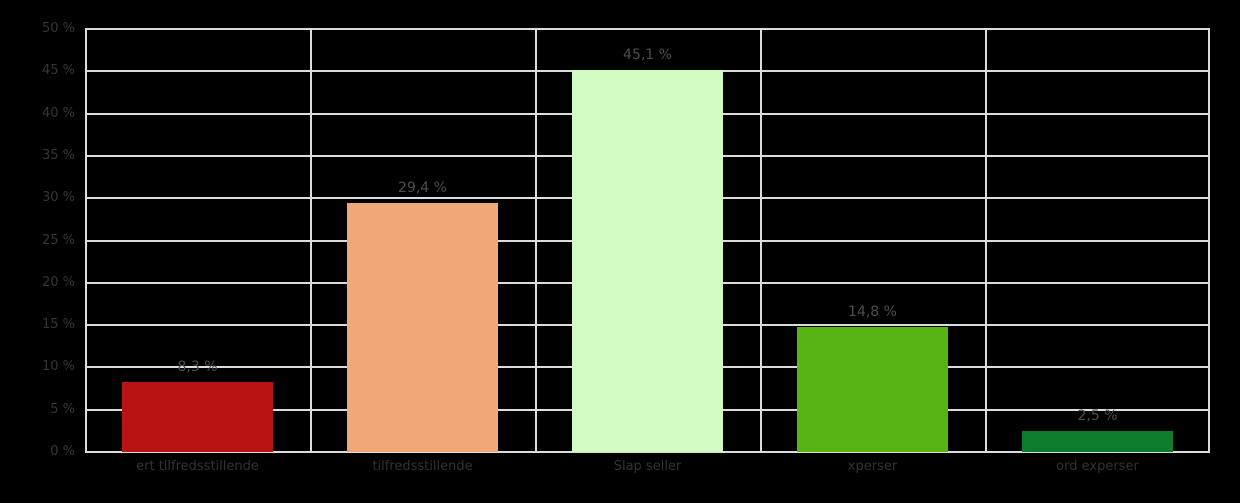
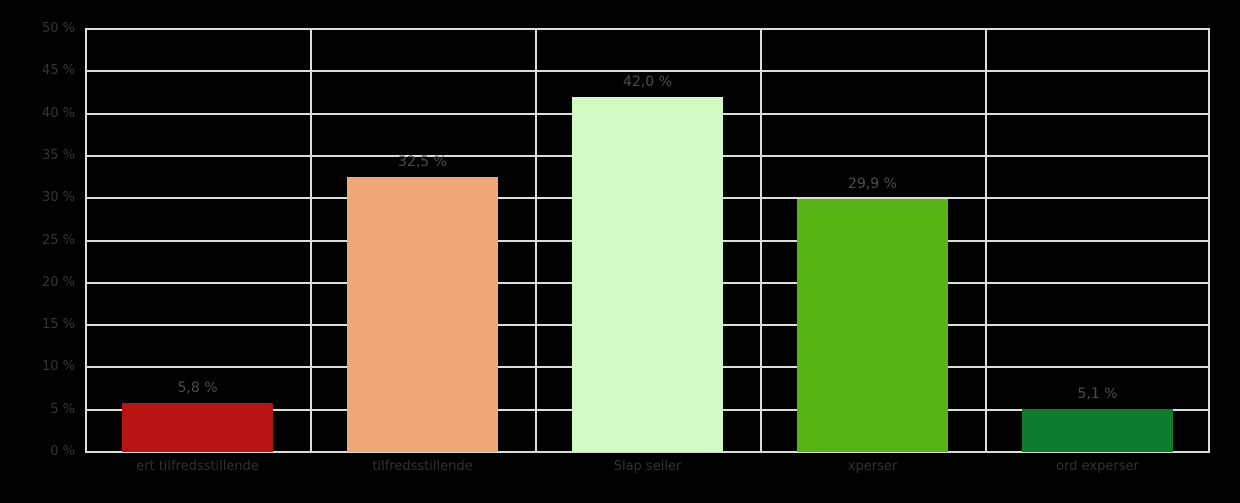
ert tilfredsstillende: 8,3 -> 5,8
tilfredsstillende: 29,4 -> 32,5
Slap seiler: 45,1 -> 42,0
xperser: 14,8 -> 29,9
ord experser: 2,5 -> 5,1
